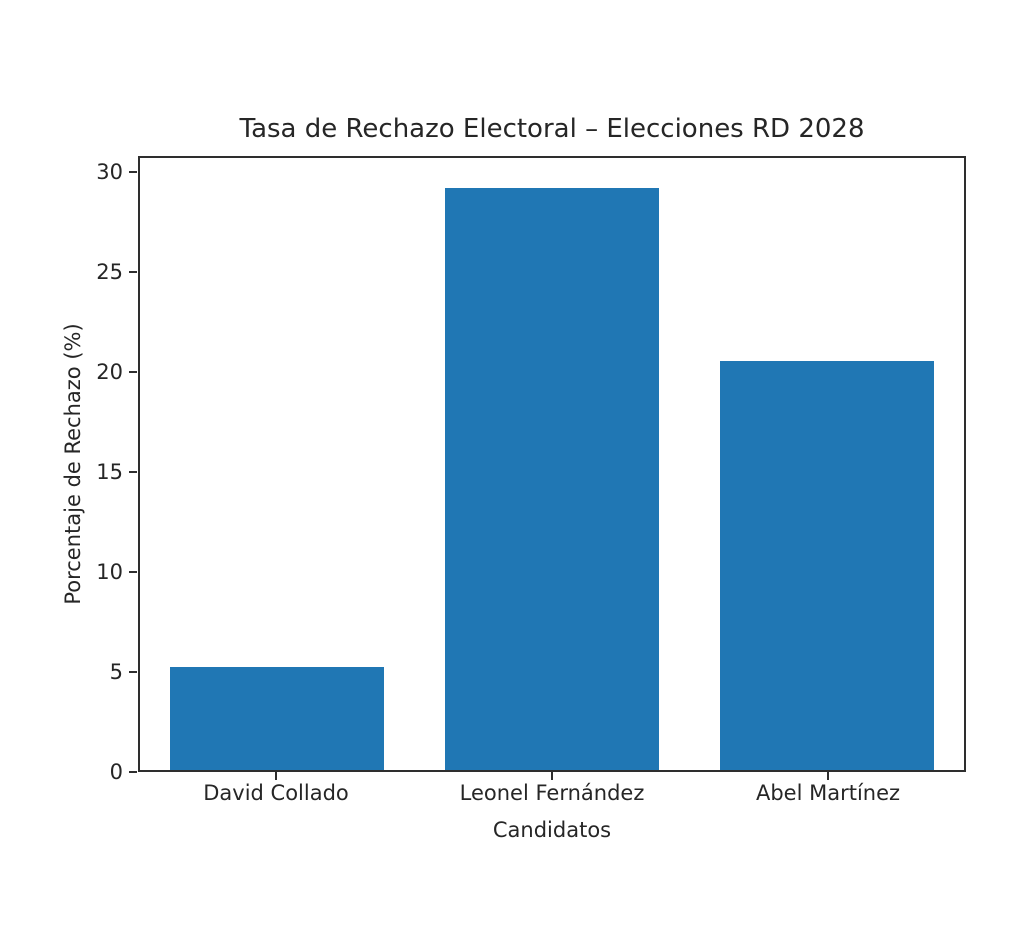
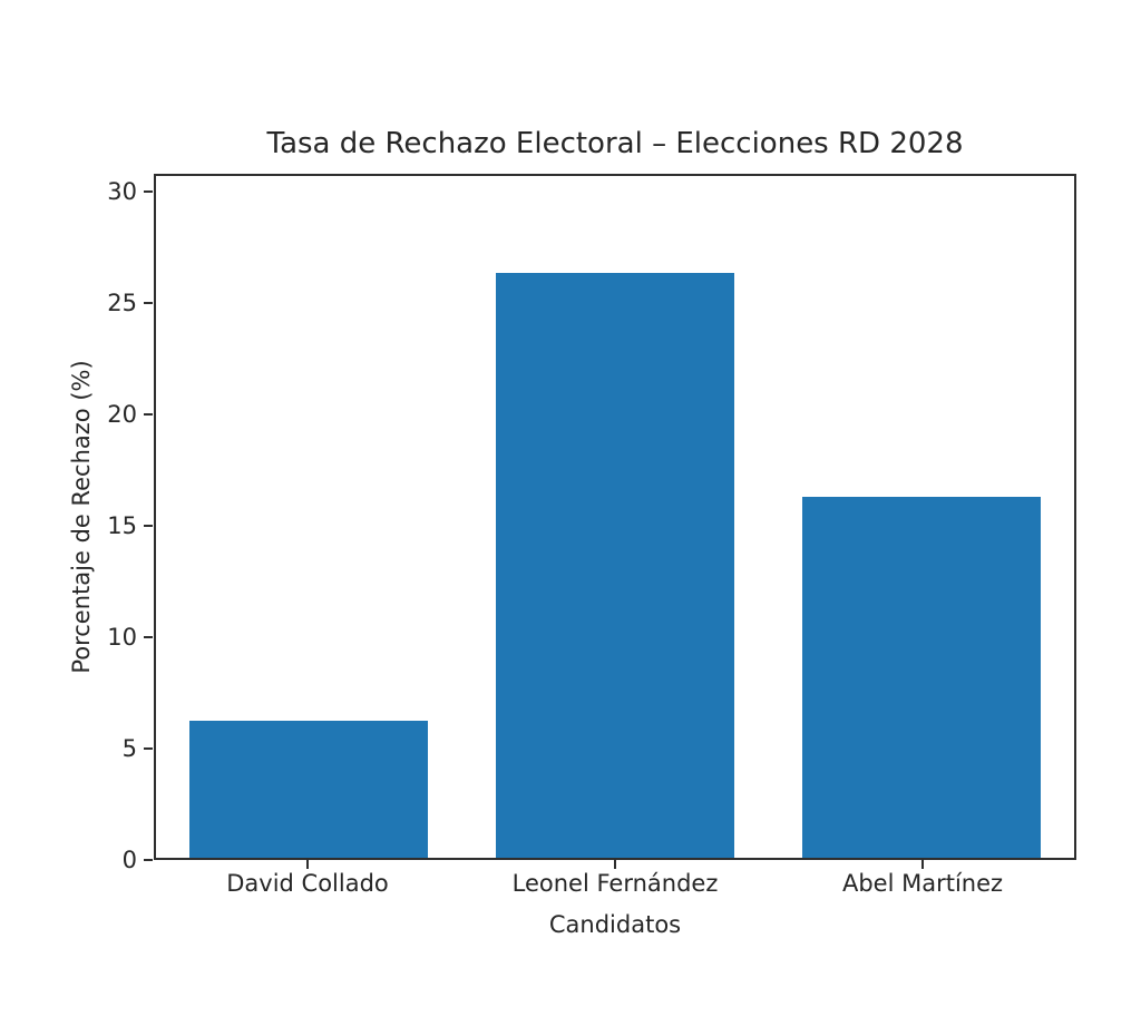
David Collado: 5.2 -> 6.2
Leonel Fernández: 29.3 -> 26.4
Abel Martínez: 20.6 -> 16.3
